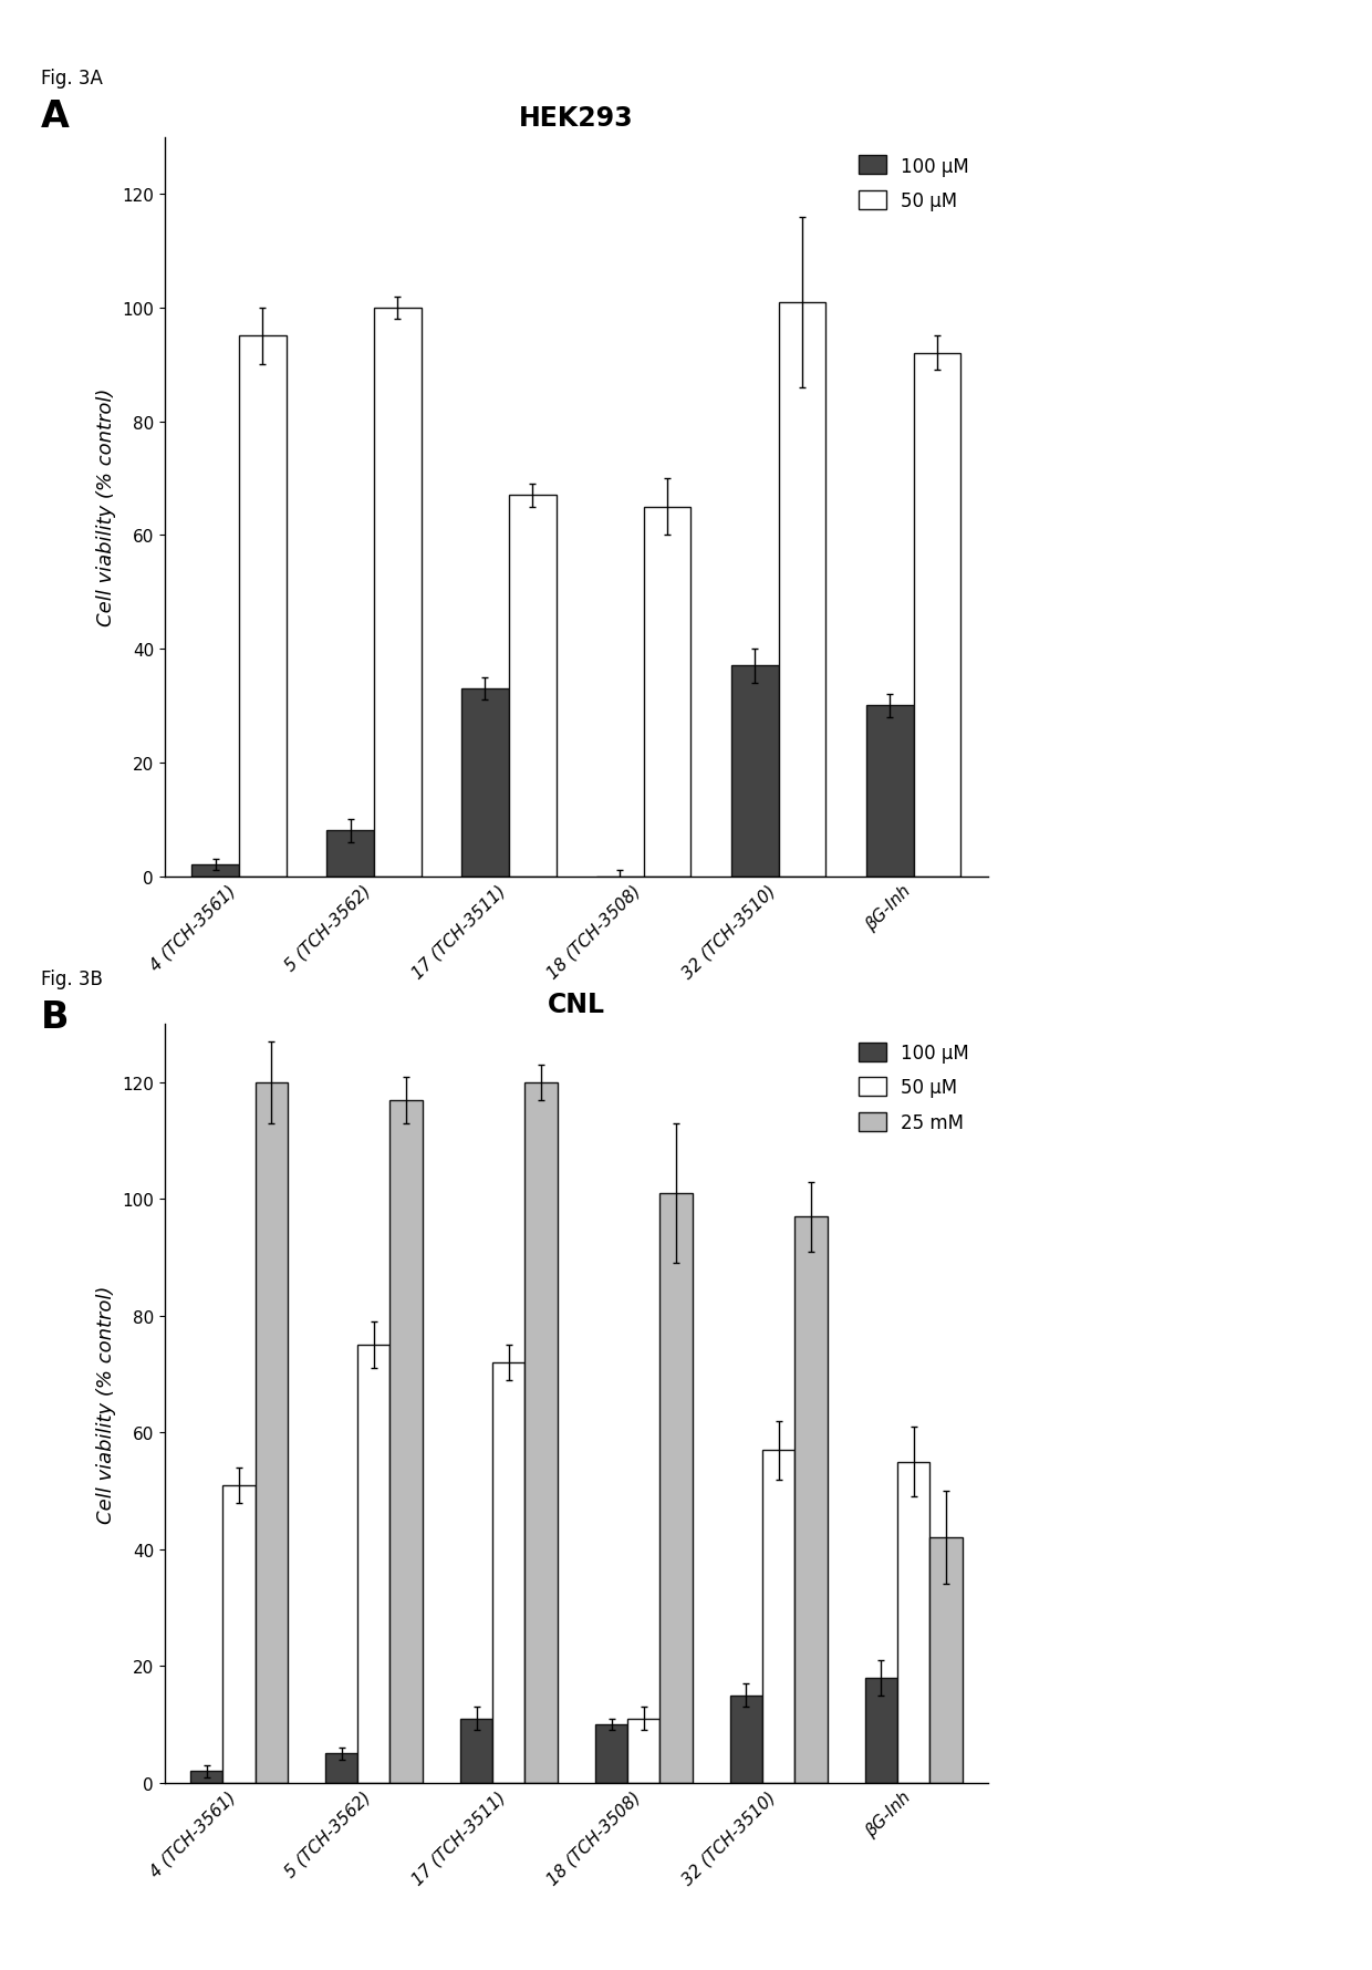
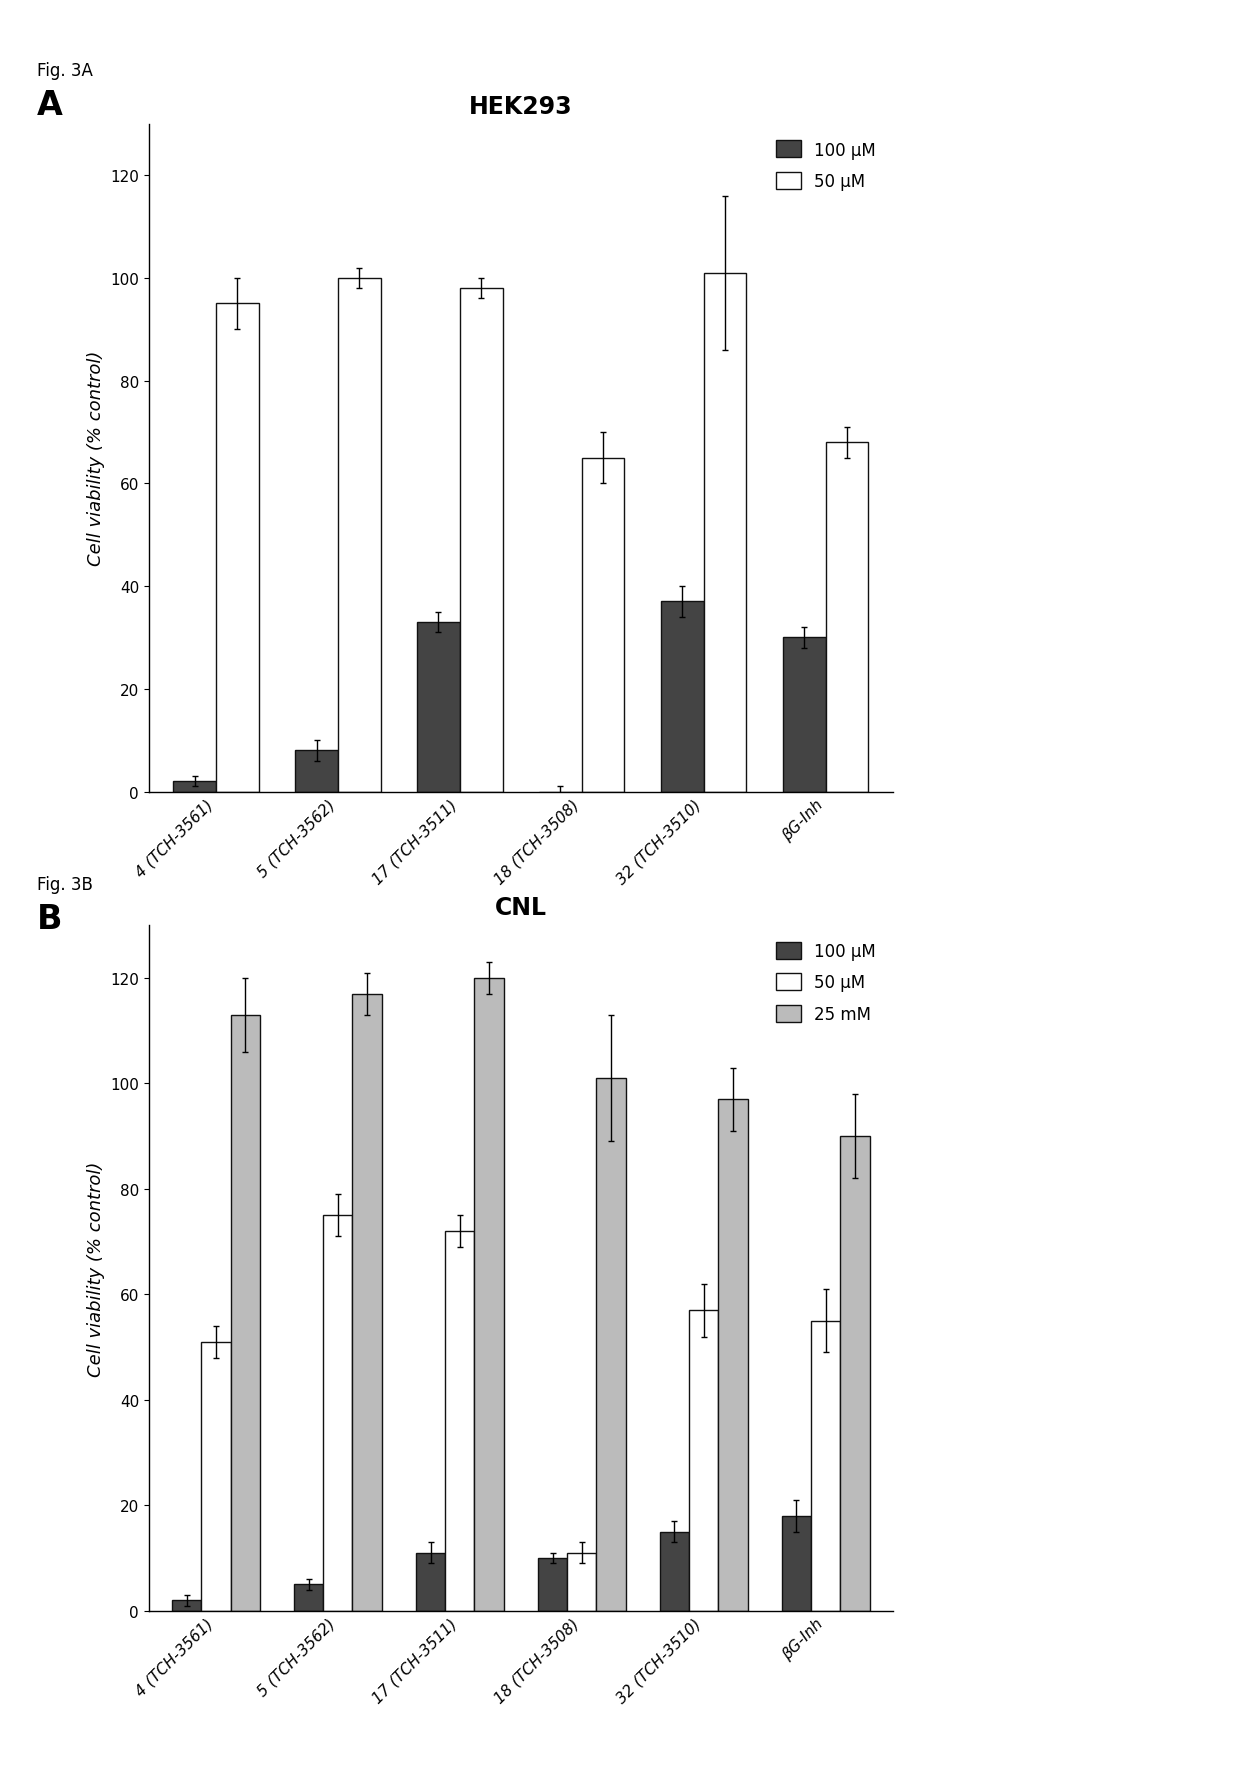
HEK293/50 μM/17 (TCH-3511): 67 -> 98
HEK293/50 μM/βG-Inh: 92 -> 68
CNL/25 mM/4 (TCH-3561): 120 -> 113
CNL/25 mM/βG-Inh: 42 -> 90
